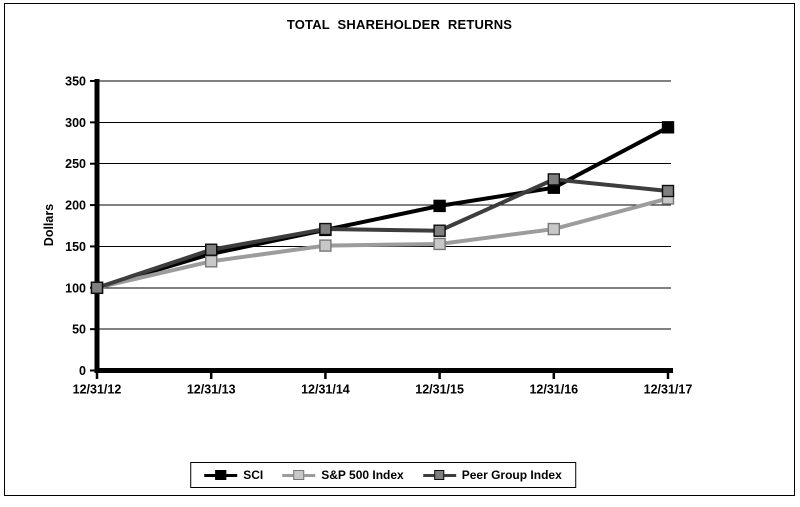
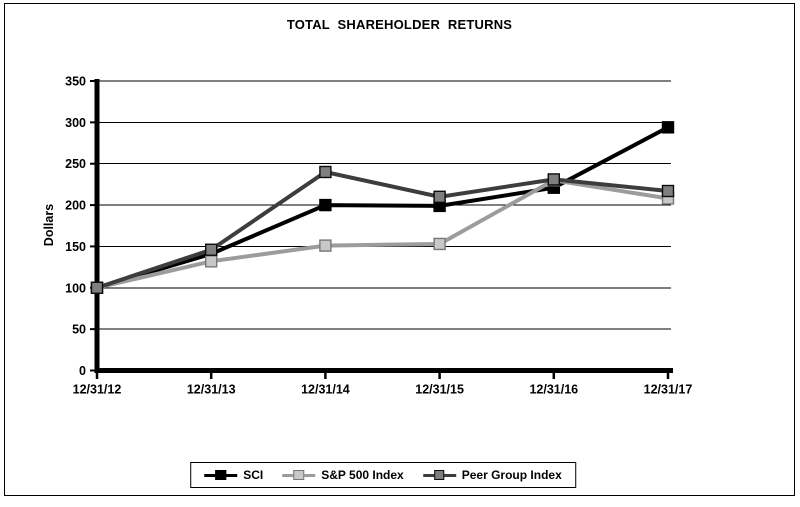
SCI/12/31/14: 170 -> 200
Peer Group Index/12/31/14: 170 -> 240
Peer Group Index/12/31/15: 170 -> 210
S&P 500 Index/12/31/16: 170 -> 230
